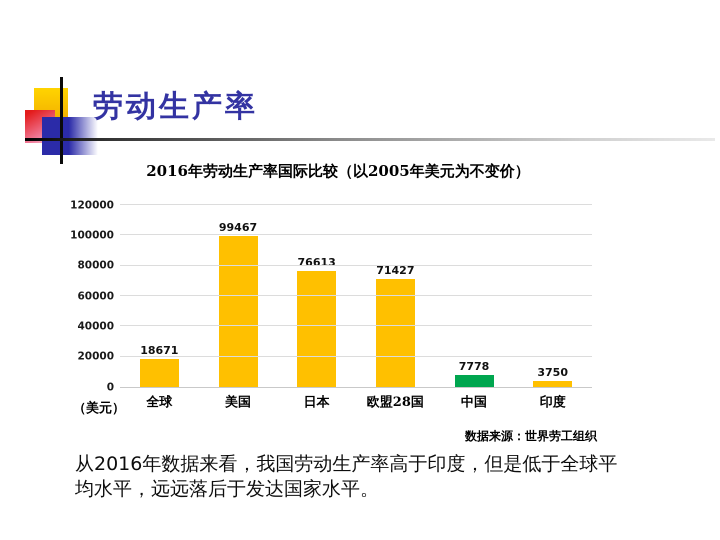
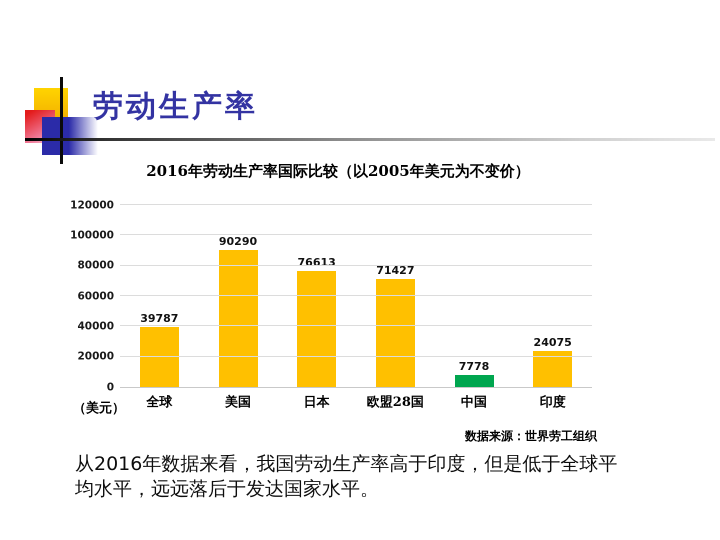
全球: 18671 -> 39787
美国: 99467 -> 90290
印度: 3750 -> 24075
